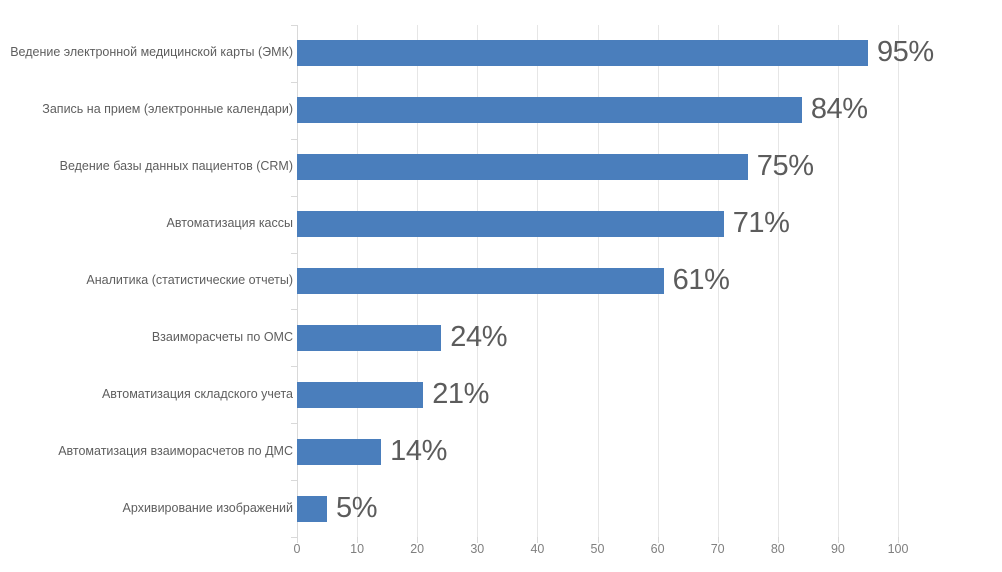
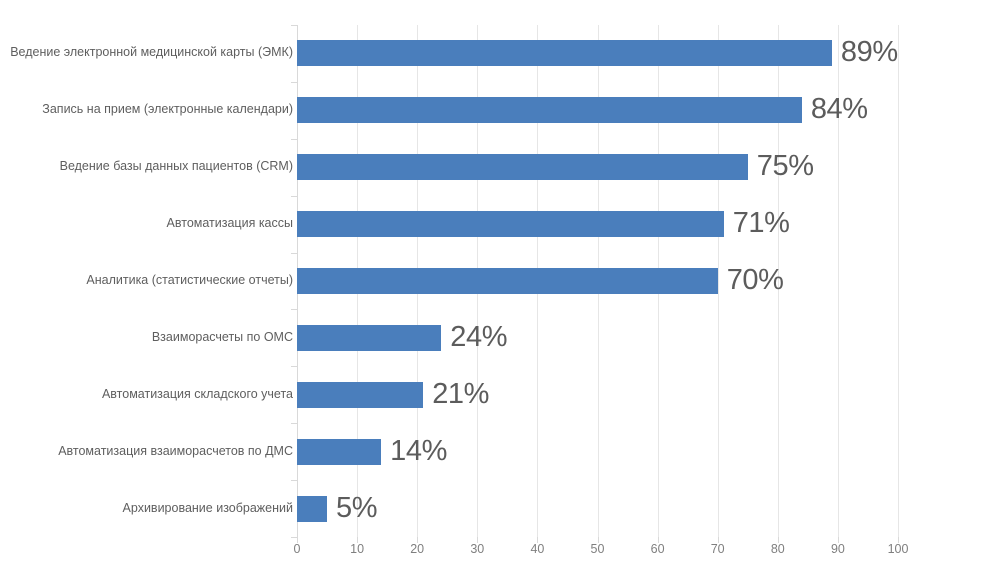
Ведение электронной медицинской карты (ЭМК): 95% -> 89%
Аналитика (статистические отчеты): 61% -> 70%
